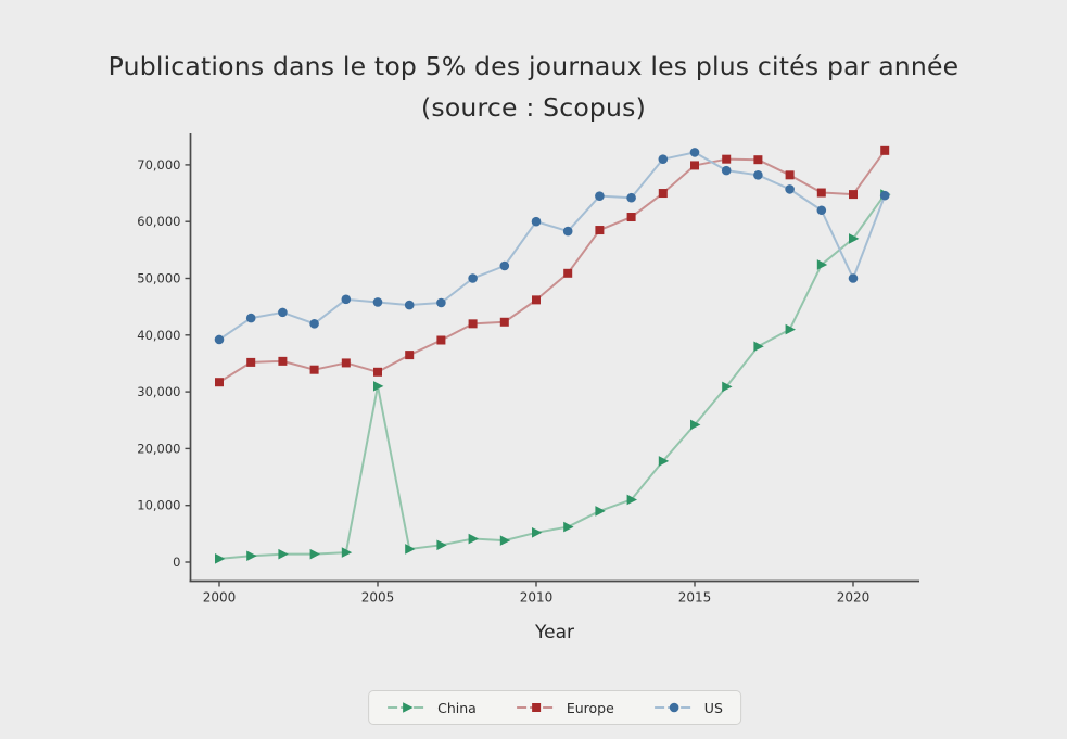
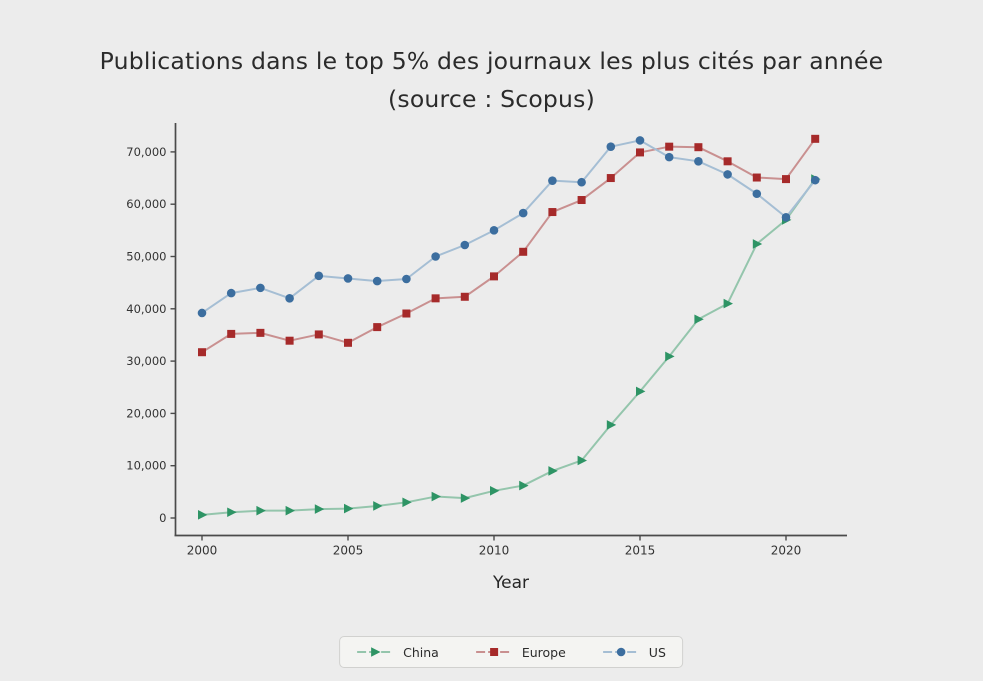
China/2005: 31000 -> 2000
US/2010: 60000 -> 55000
US/2020: 50000 -> 58000
